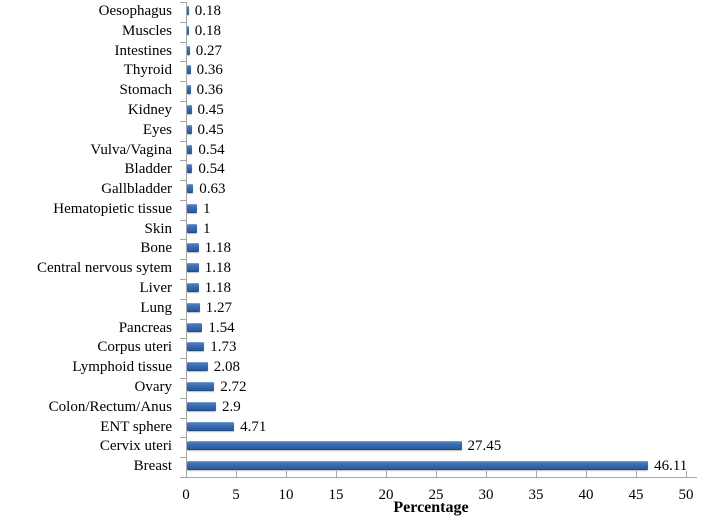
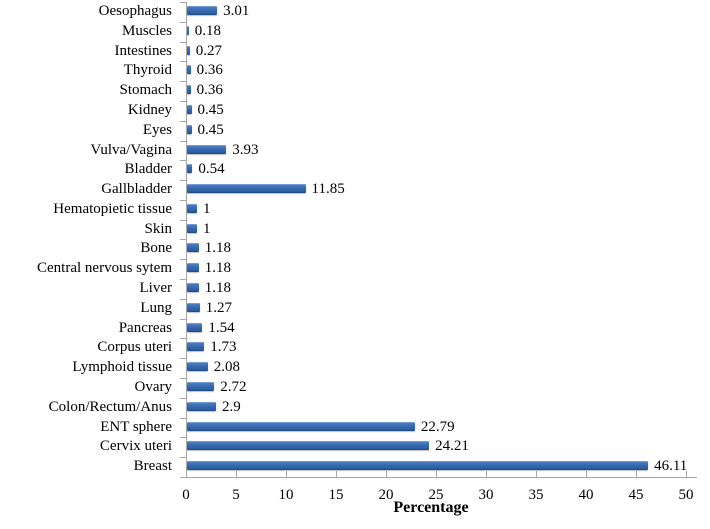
Oesophagus: 0.18 -> 3.01
Vulva/Vagina: 0.54 -> 3.93
Gallbladder: 0.63 -> 11.85
ENT sphere: 4.71 -> 22.79
Cervix uteri: 27.45 -> 24.21
